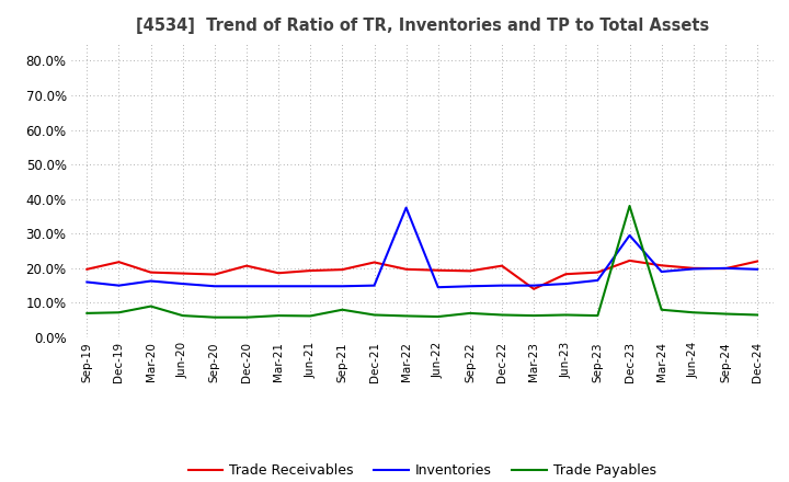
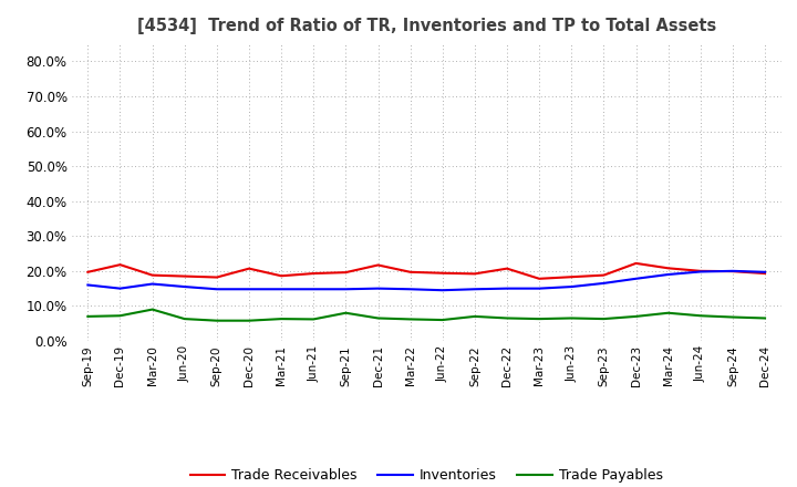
Inventories/Mar-22: 37.5% -> 14.8%
Trade Receivables/Mar-23: 14.0% -> 17.8%
Inventories/Dec-23: 29.5% -> 17.8%
Trade Payables/Dec-23: 38.0% -> 7.0%
Trade Receivables/Dec-24: 22.0% -> 19.3%
